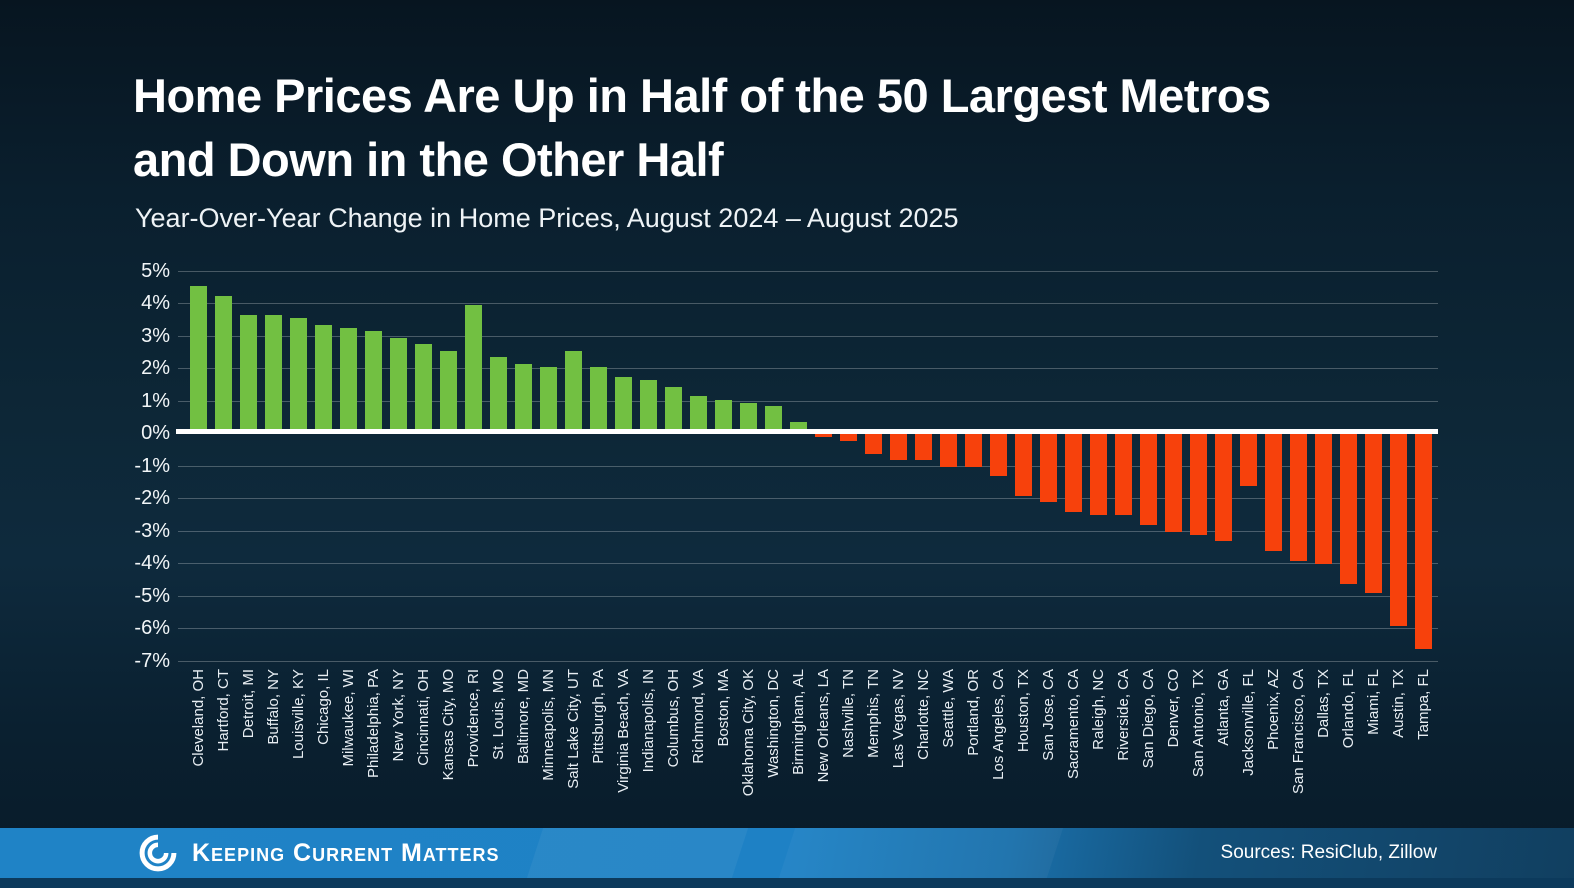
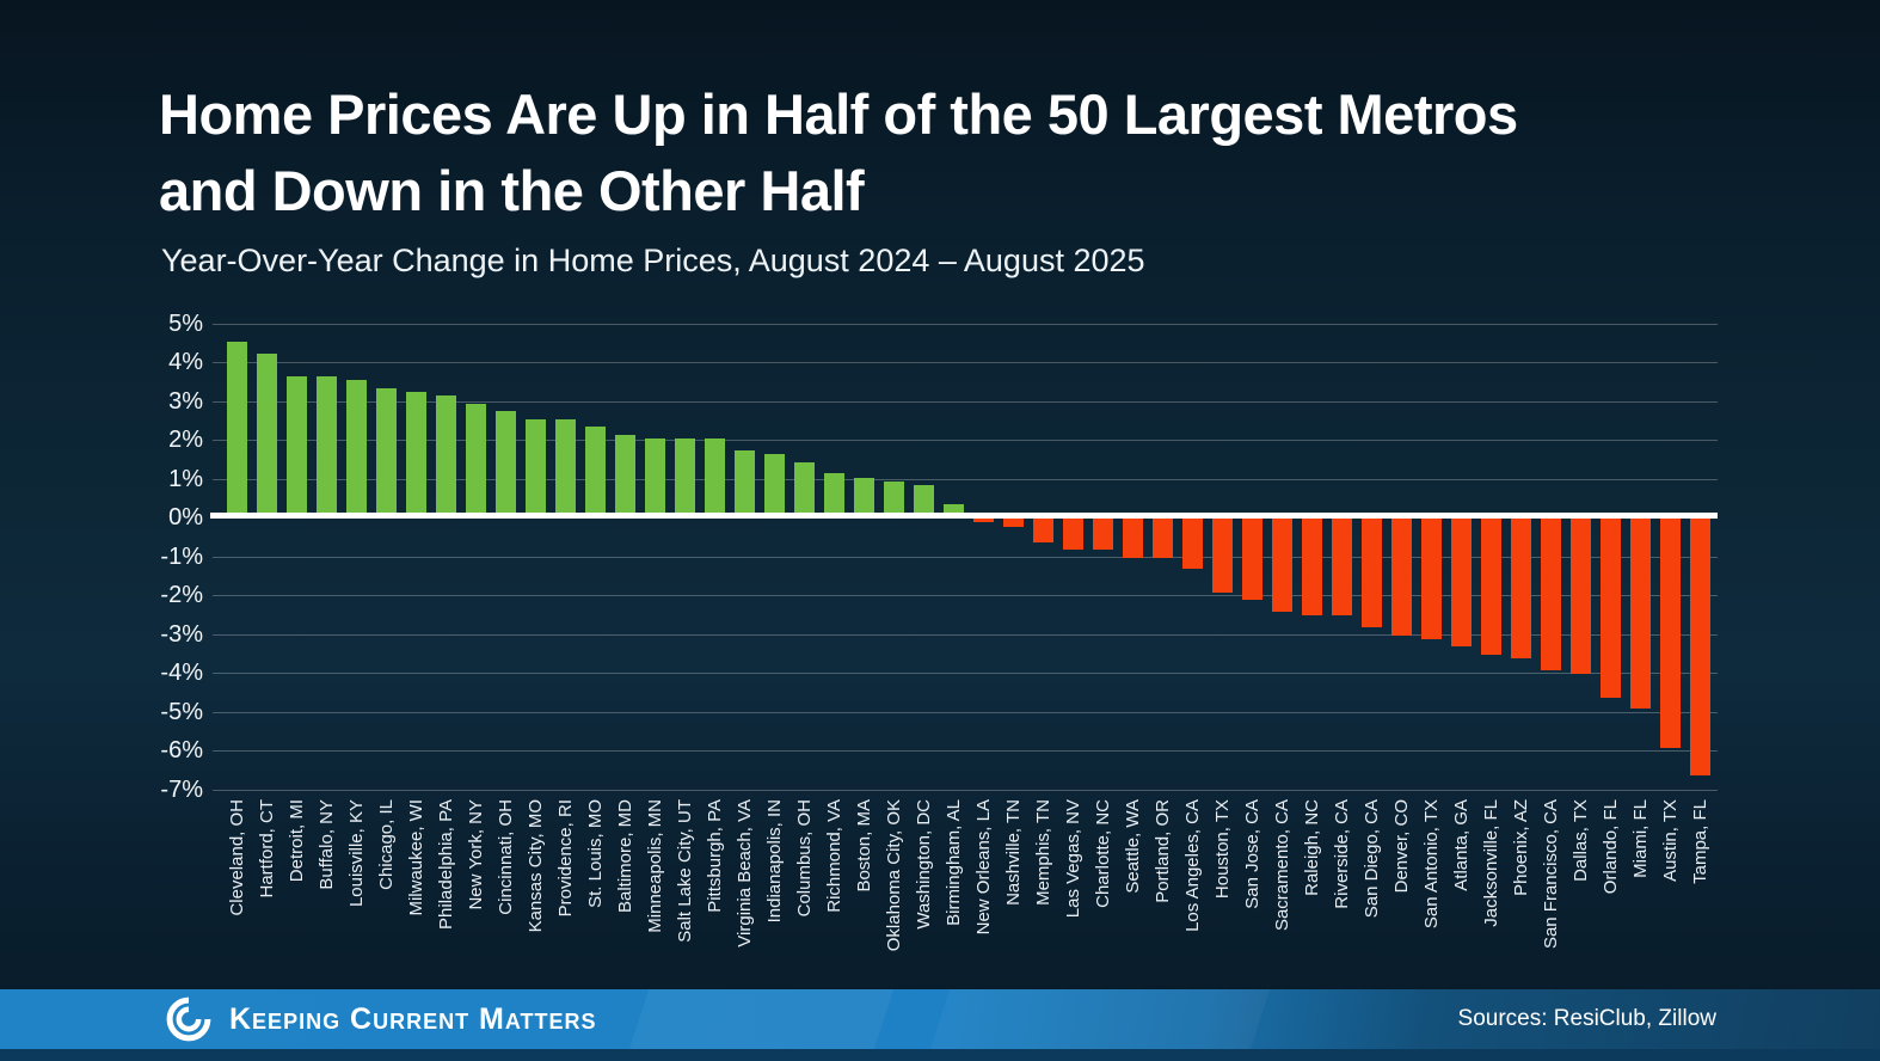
Providence, RI: 3.9% -> 2.5%
Salt Lake City, UT: 2.5% -> 2.0%
Jacksonville, FL: -1.6% -> -3.5%
